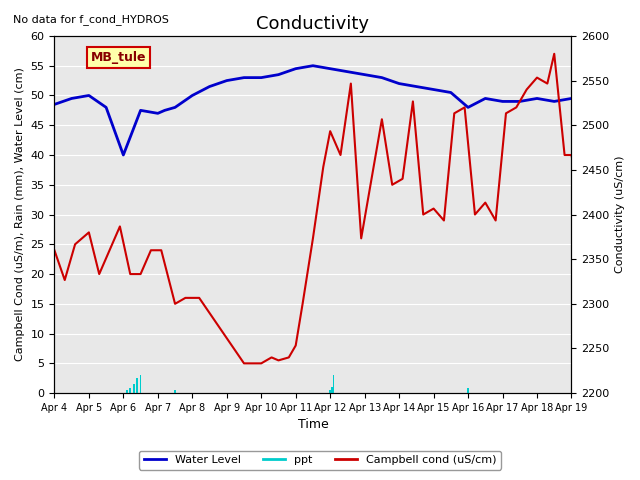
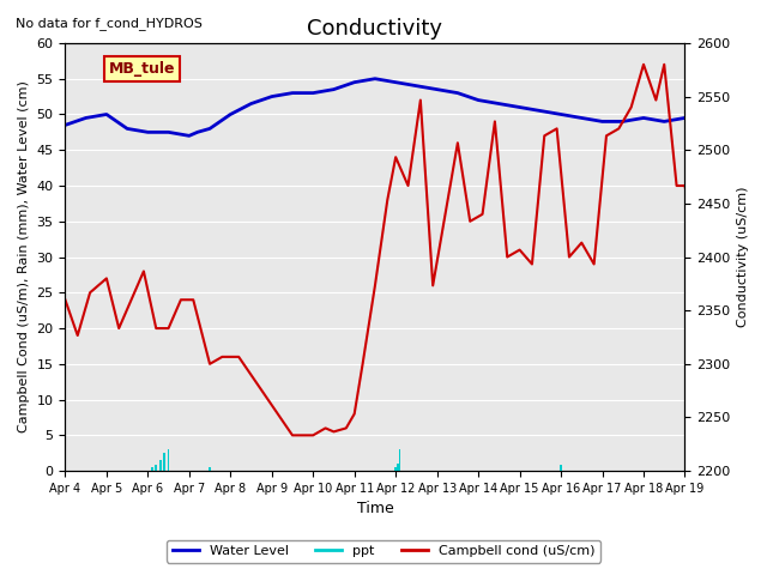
Water Level/Apr 6: 40.0 -> 47.5
Water Level/Apr 16: 48.0 -> 50.0
Campbell cond (uS/cm)/Apr 18: 53.0 -> 57.0
